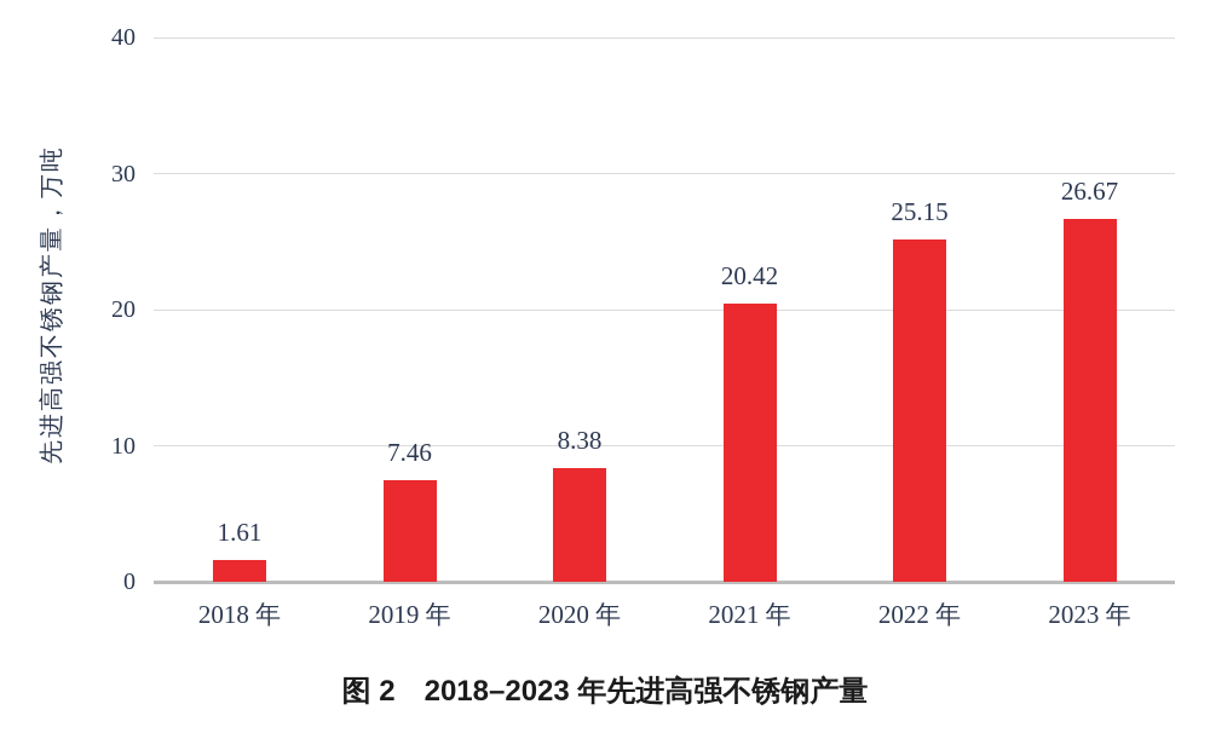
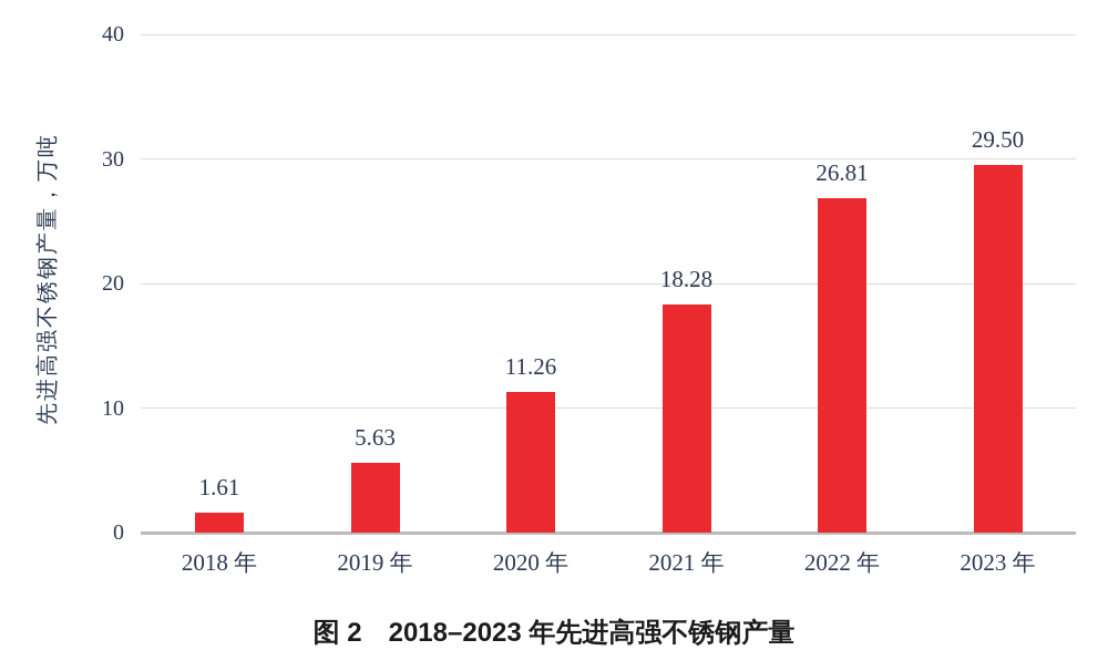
2019 年: 7.46 -> 5.63
2020 年: 8.38 -> 11.26
2021 年: 20.42 -> 18.28
2022 年: 25.15 -> 26.81
2023 年: 26.67 -> 29.50
